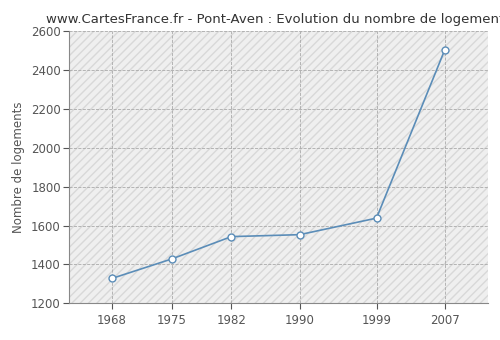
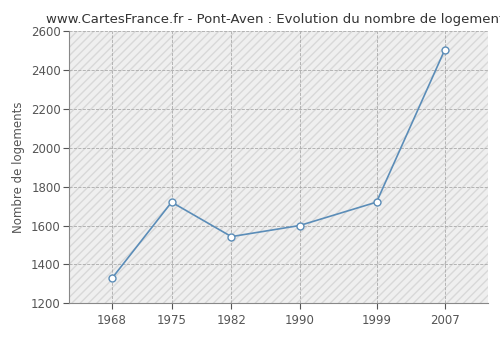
1975: 1430 -> 1720
1990: 1550 -> 1600
1999: 1640 -> 1720
